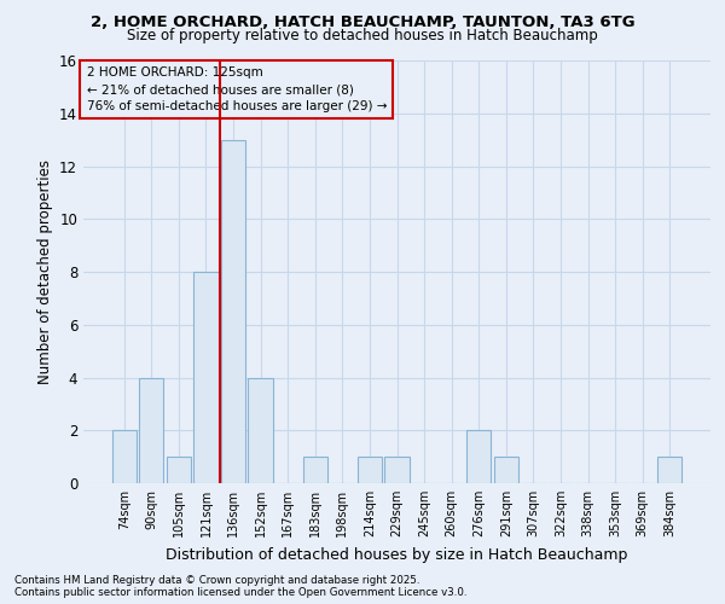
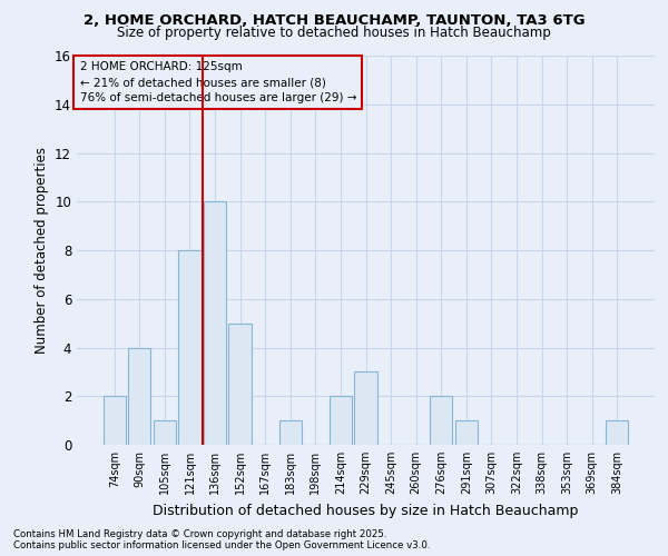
136sqm: 13 -> 10
152sqm: 4 -> 5
214sqm: 1 -> 2
229sqm: 1 -> 3
